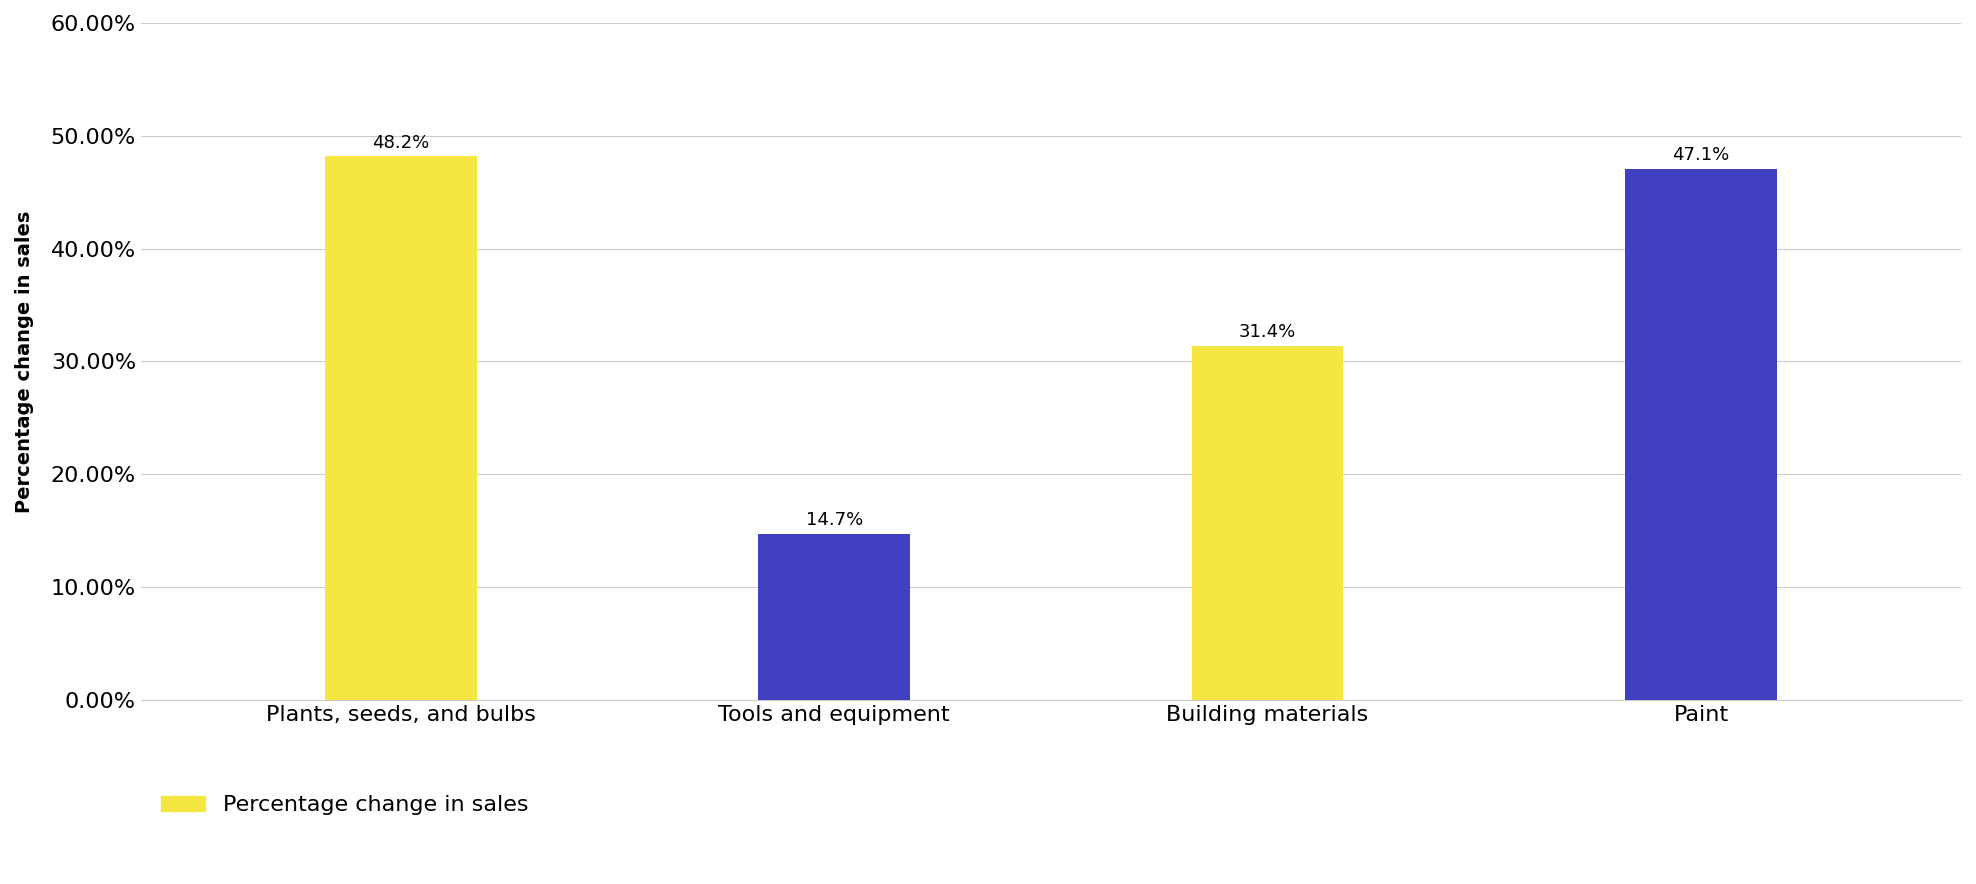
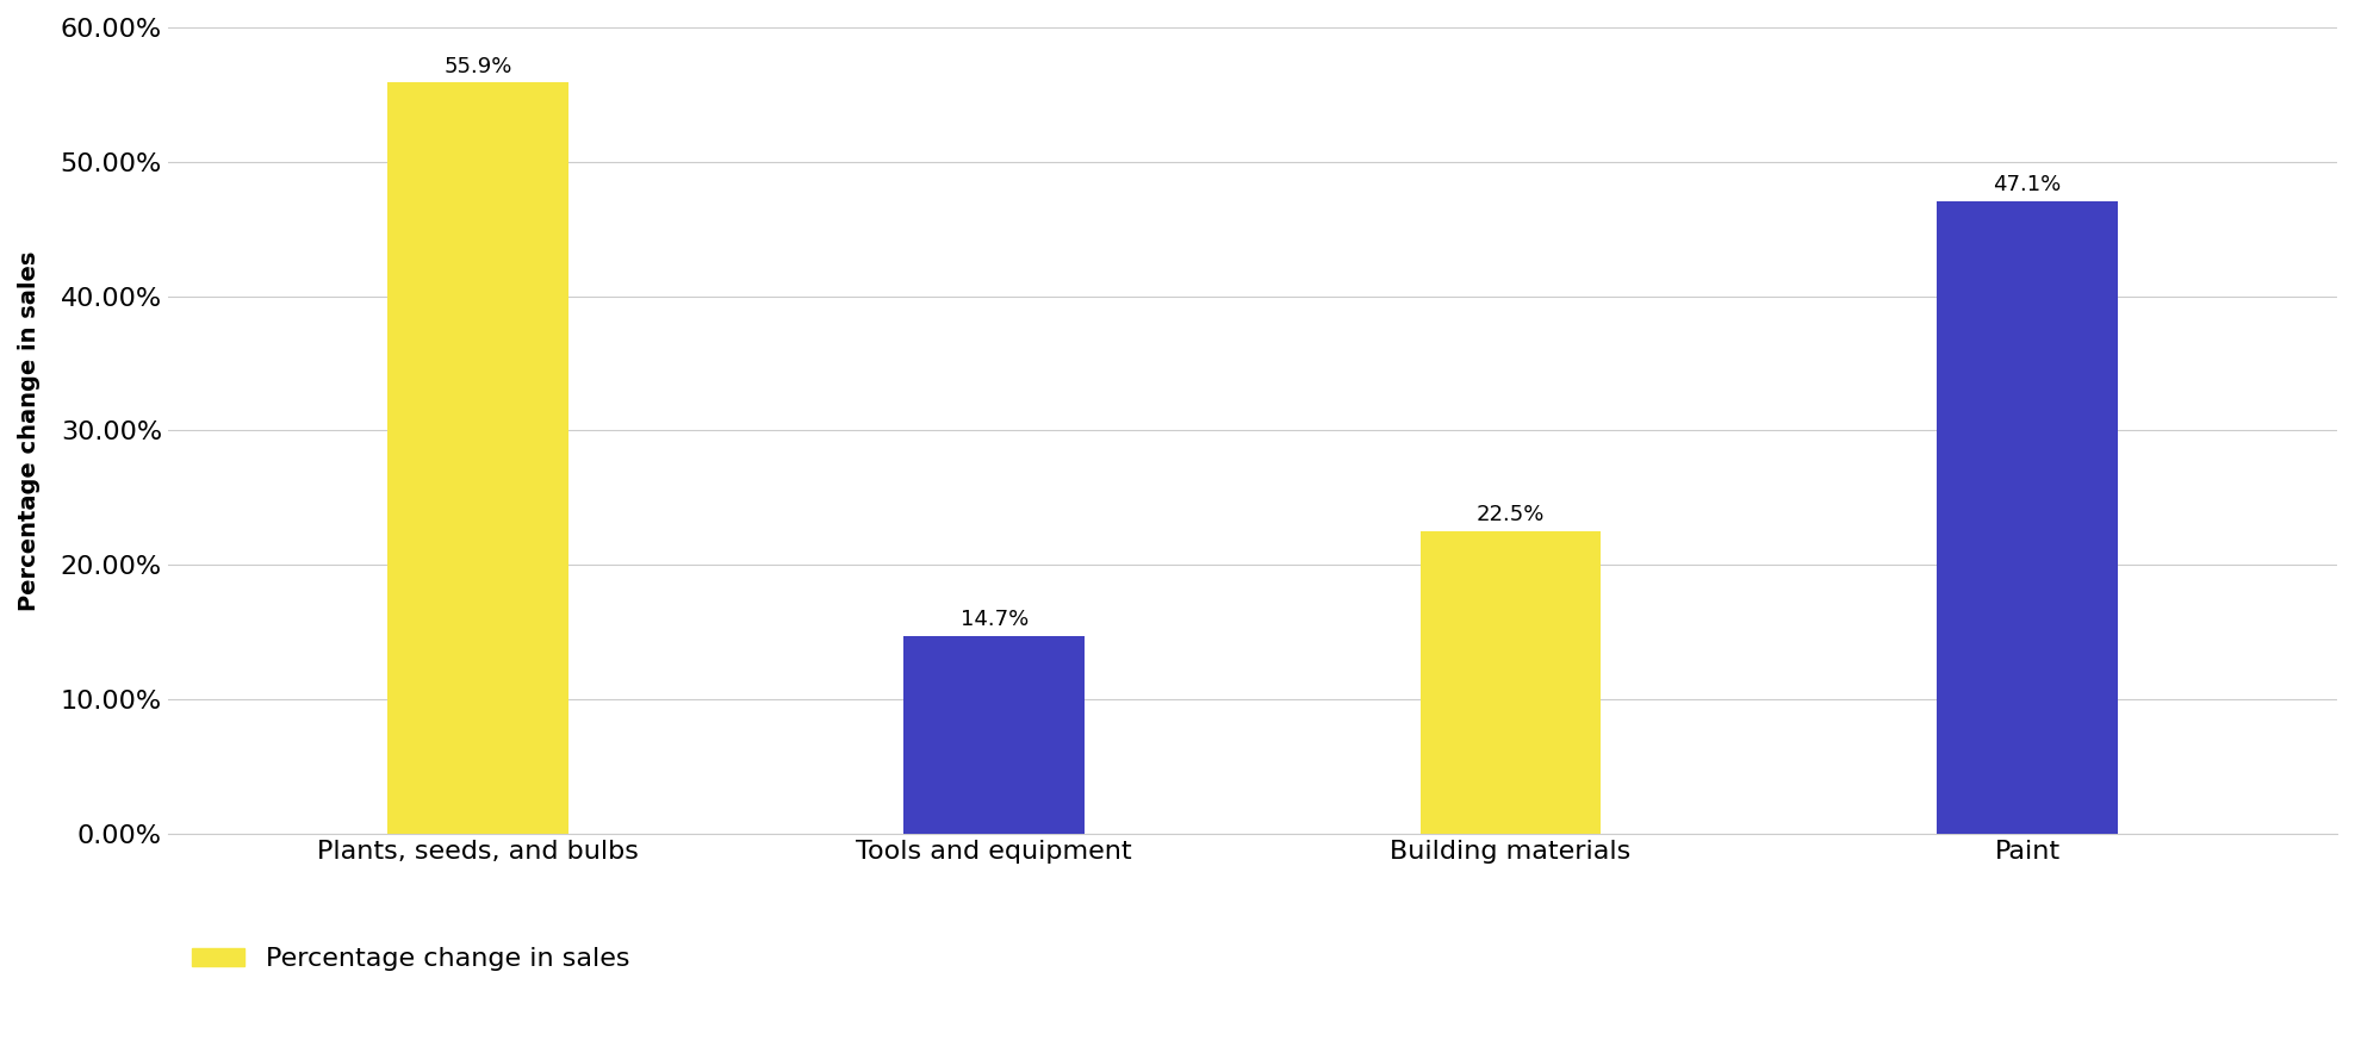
Plants, seeds, and bulbs: 48.2% -> 55.9%
Building materials: 31.4% -> 22.5%
